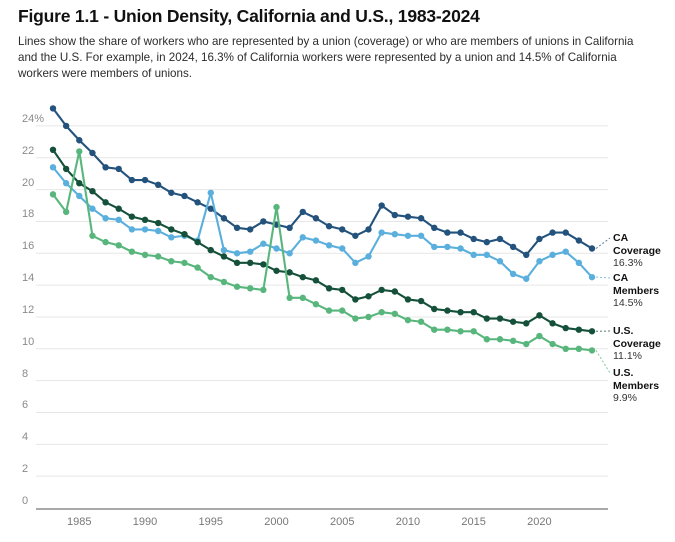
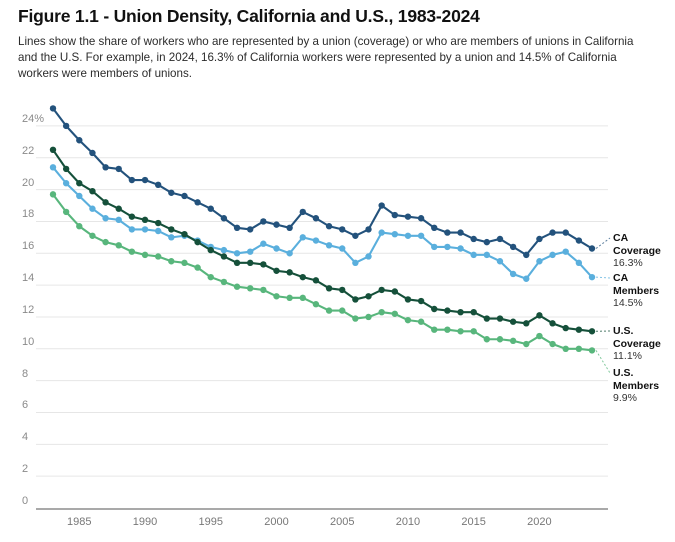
U.S. Members/1985: 22.4% -> 17.7%
CA Members/1995: 19.8% -> 16.4%
U.S. Members/2000: 18.9% -> 13.3%
